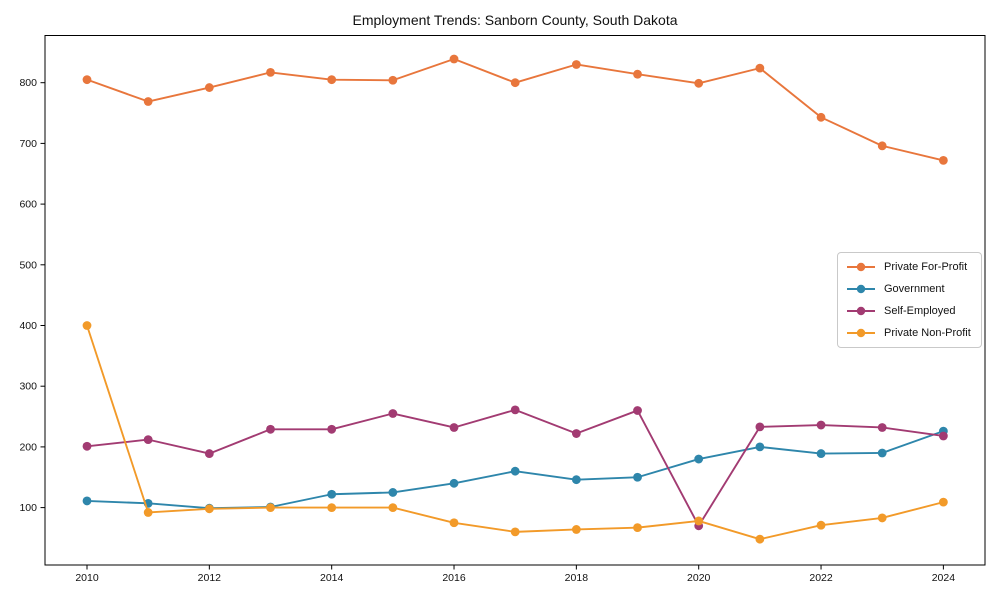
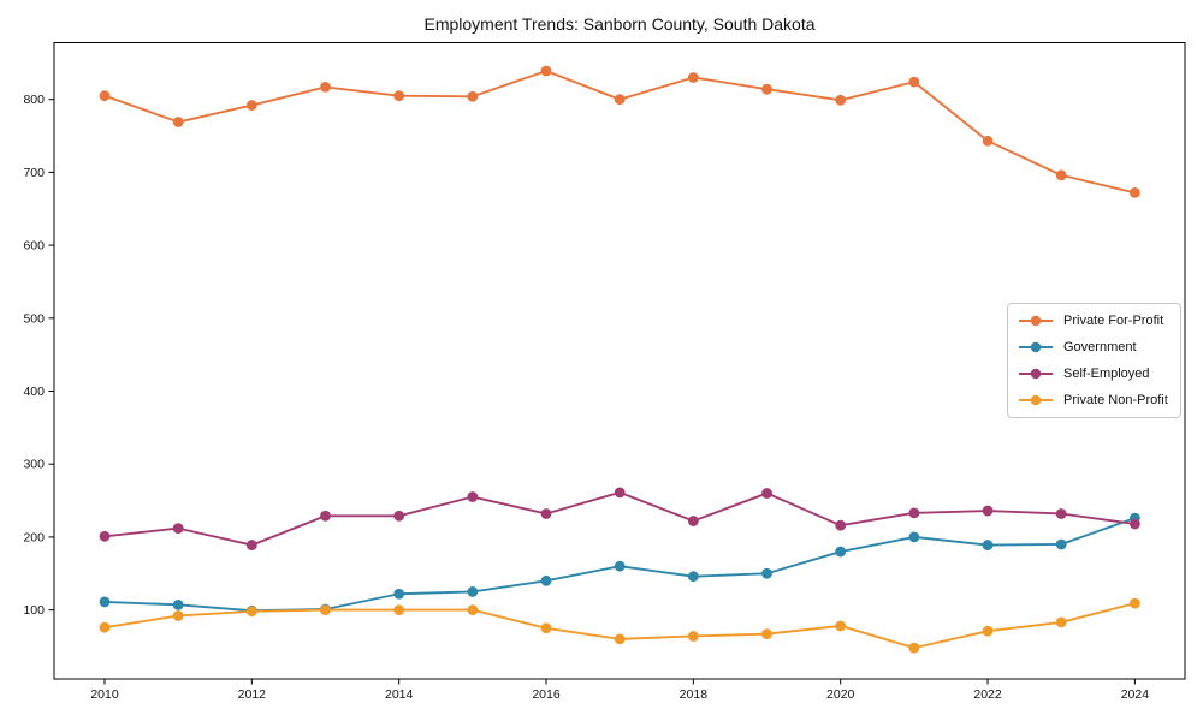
Private Non-Profit/2010: 400 -> 80
Self-Employed/2020: 70 -> 220
